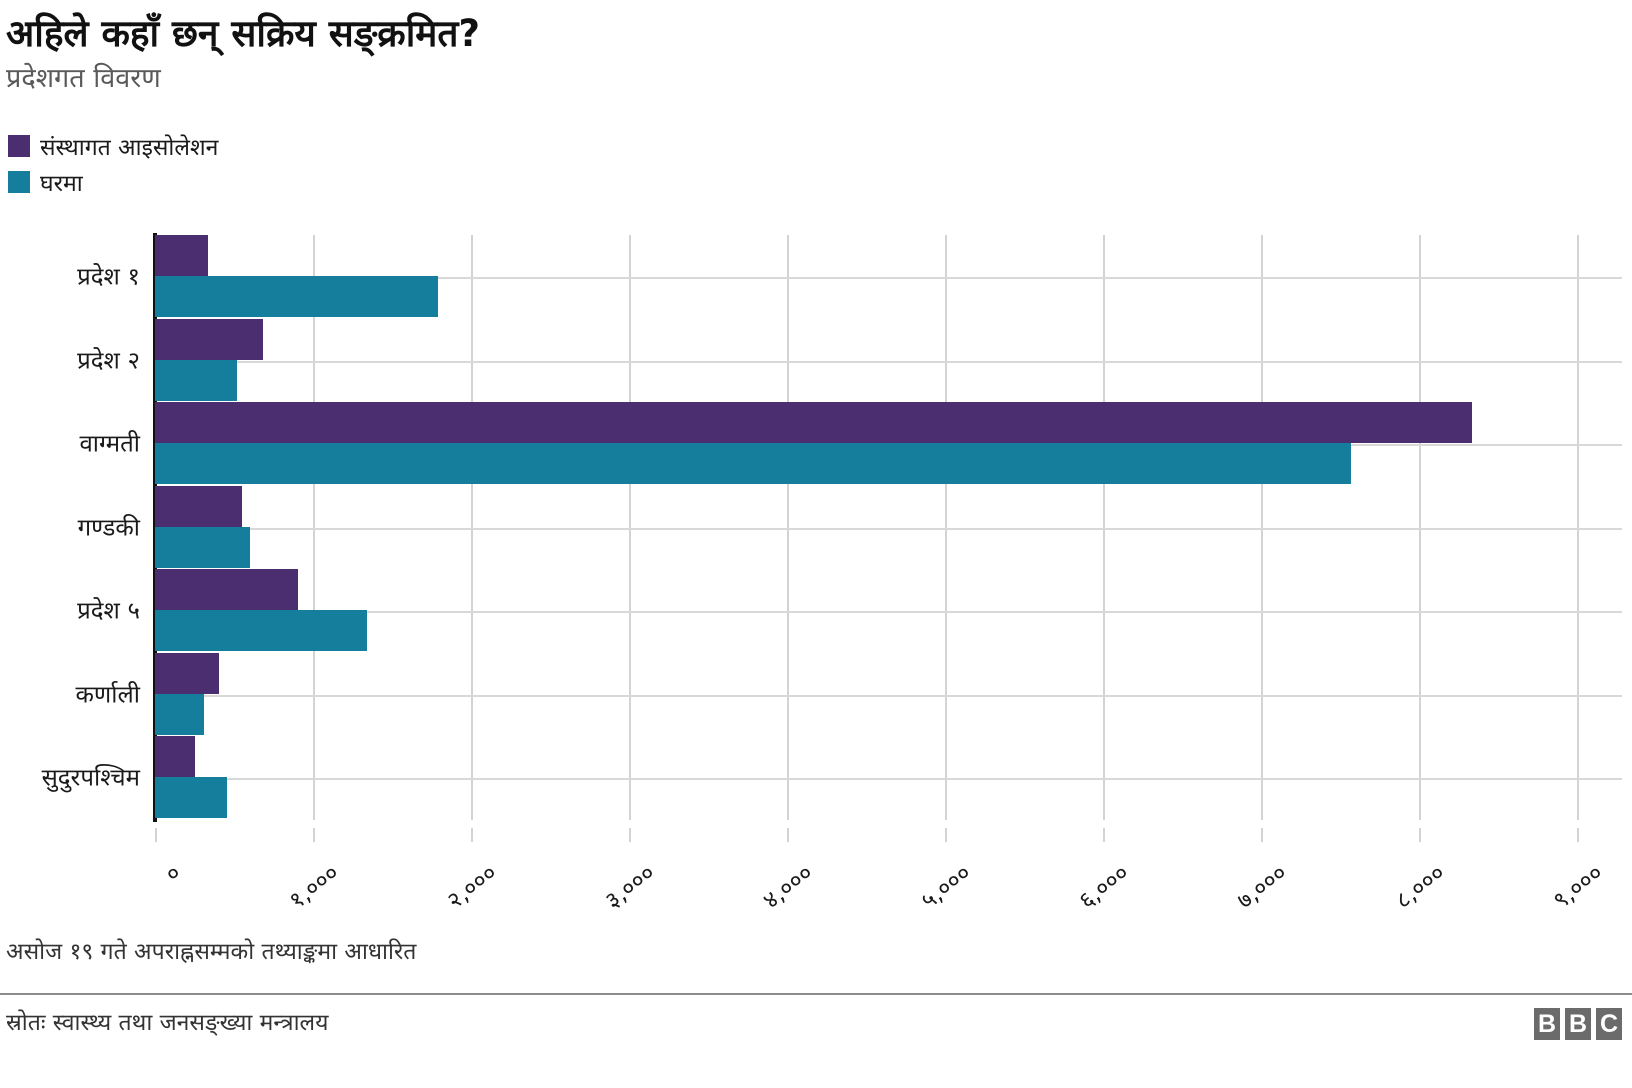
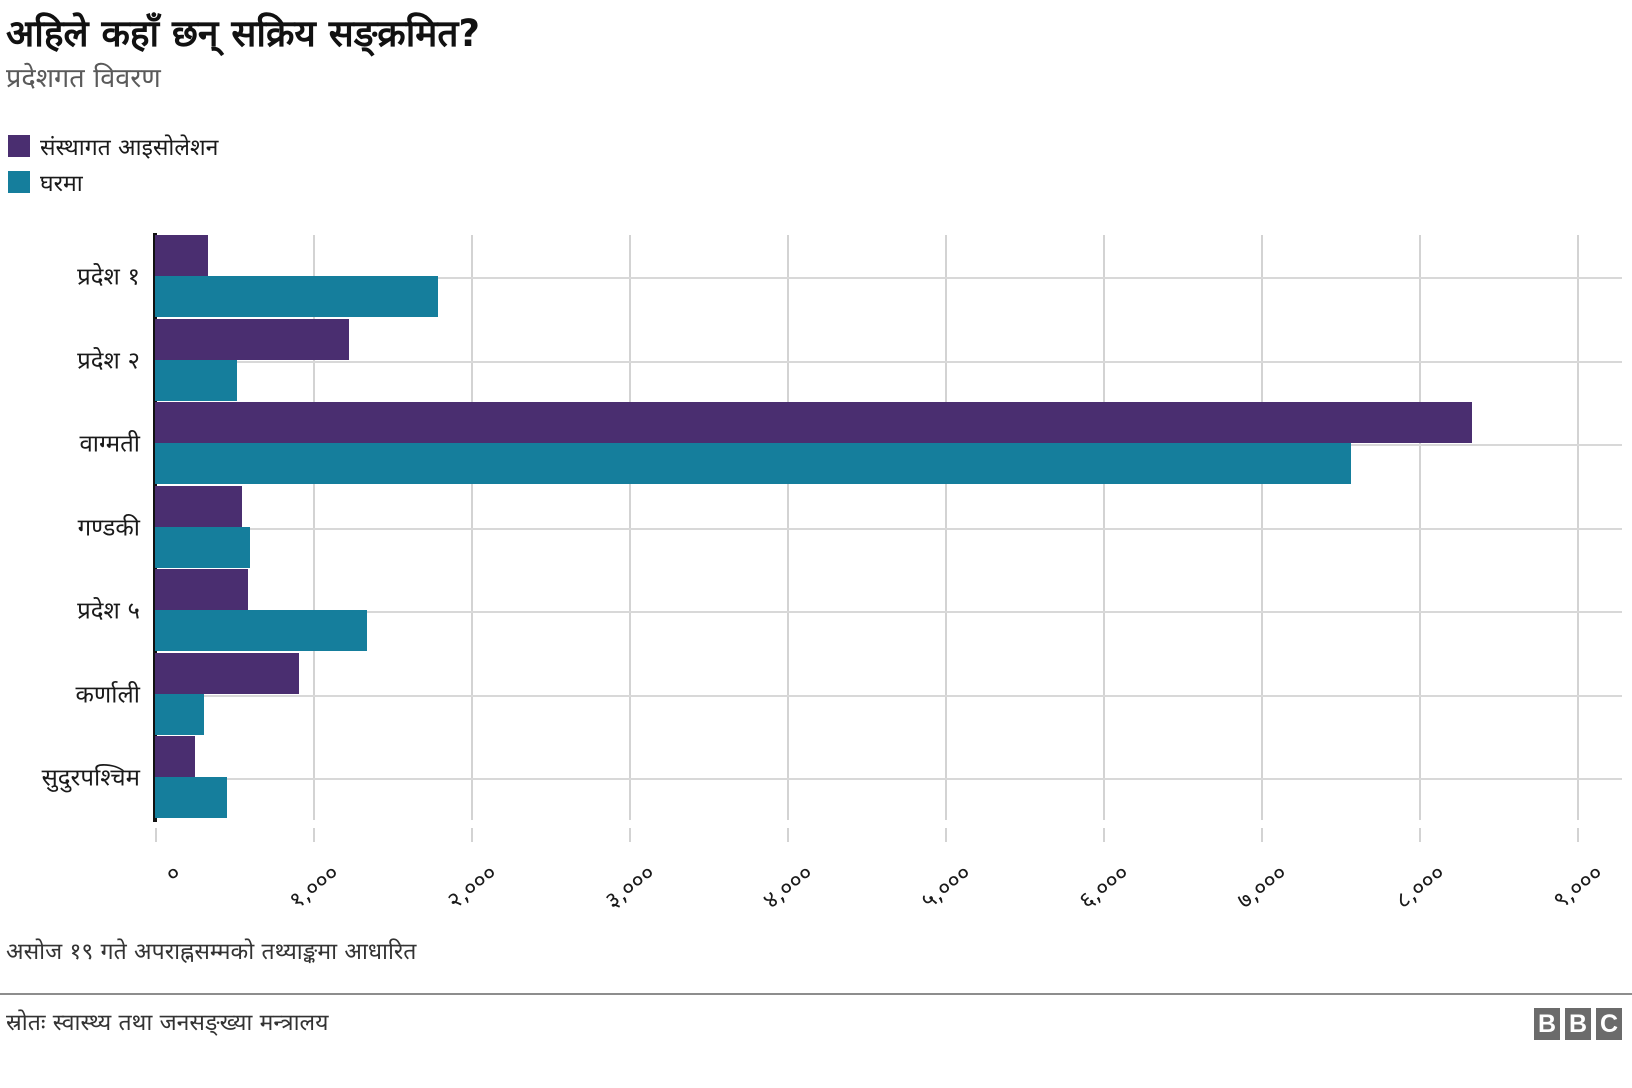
संस्थागत आइसोलेशन/प्रदेश २: 680 -> 1230
संस्थागत आइसोलेशन/प्रदेश ५: 900 -> 590
संस्थागत आइसोलेशन/कर्णाली: 400 -> 910
